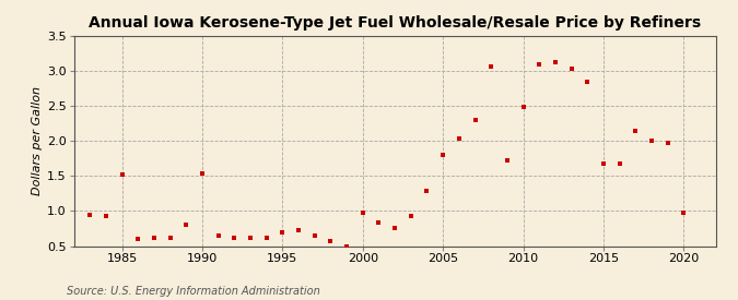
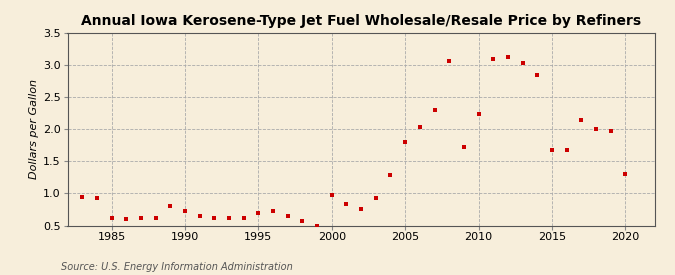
1985: 1.52 -> 0.62
1990: 1.54 -> 0.72
2010: 2.48 -> 2.23
2020: 0.98 -> 1.30
